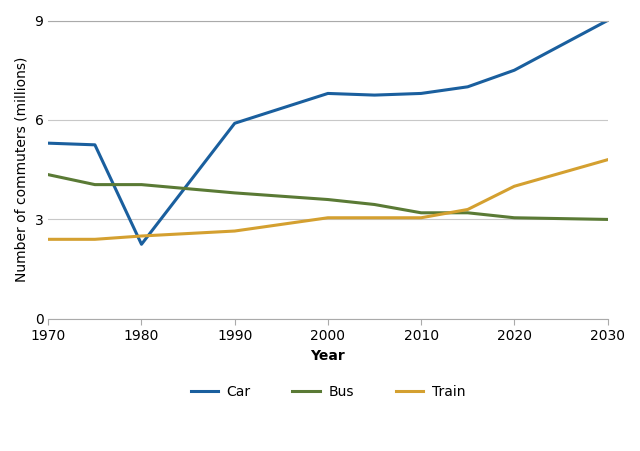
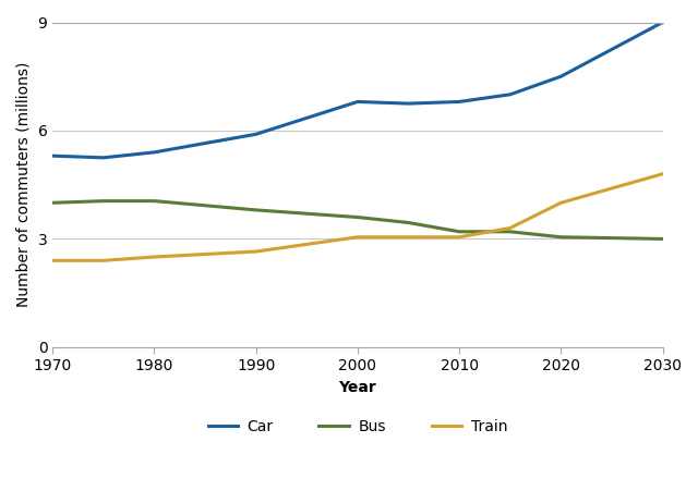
Bus/1970: 4.35 -> 4.00
Car/1980: 2.25 -> 5.40
